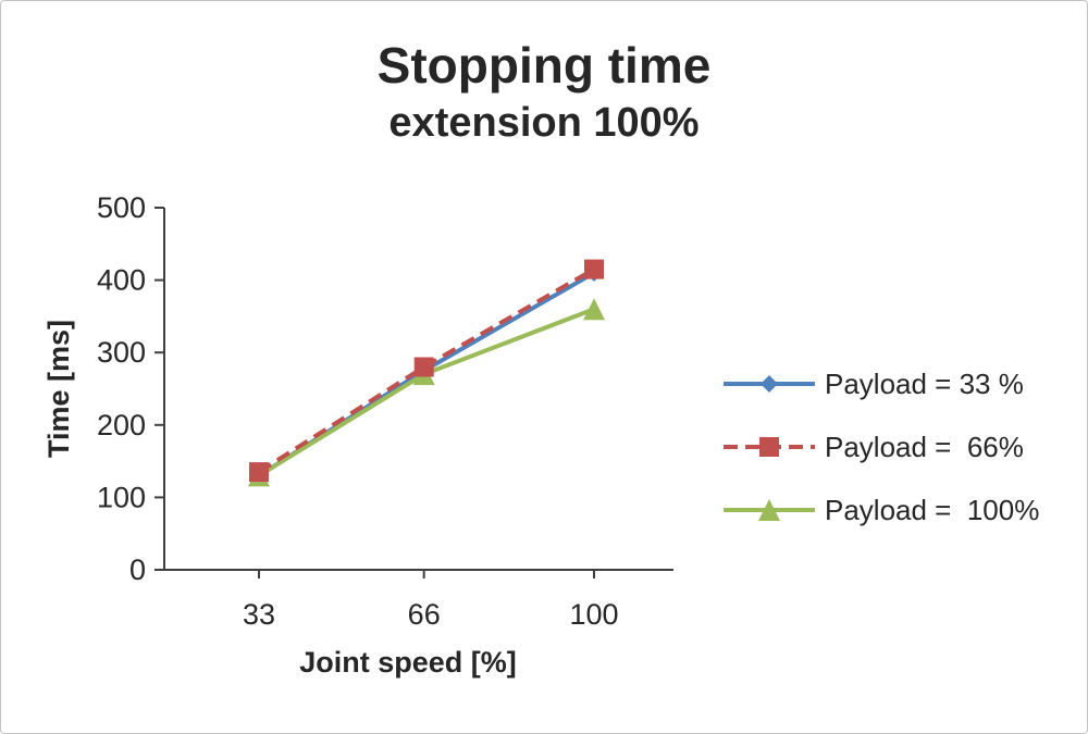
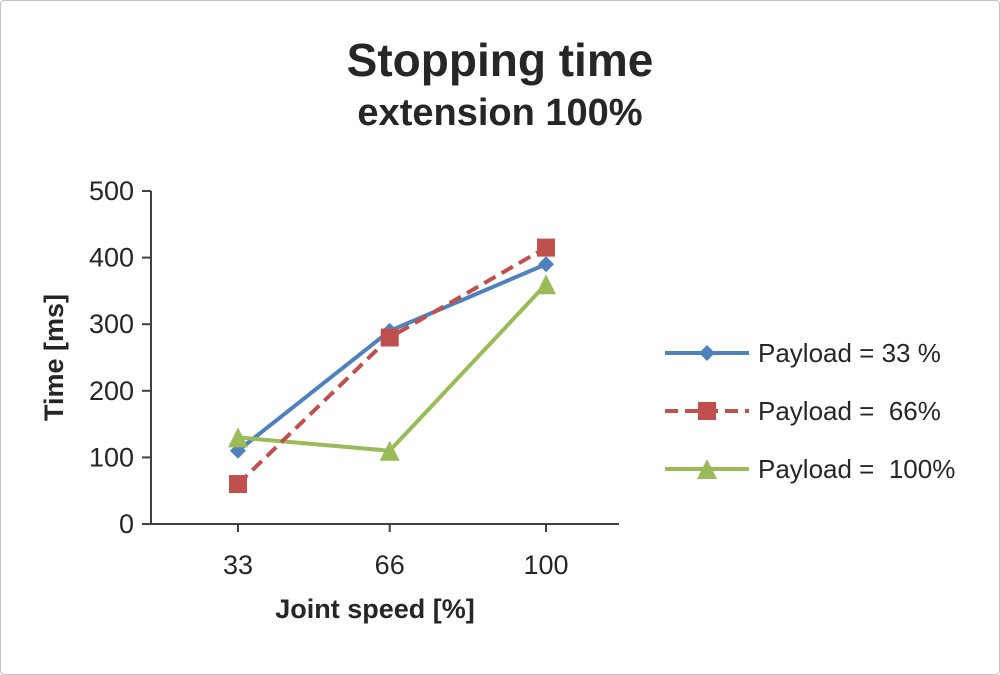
Payload = 33 %/33: 130 -> 110
Payload = 66%/33: 140 -> 60
Payload = 33 %/66: 280 -> 290
Payload = 100%/66: 270 -> 110
Payload = 33 %/100: 410 -> 390
